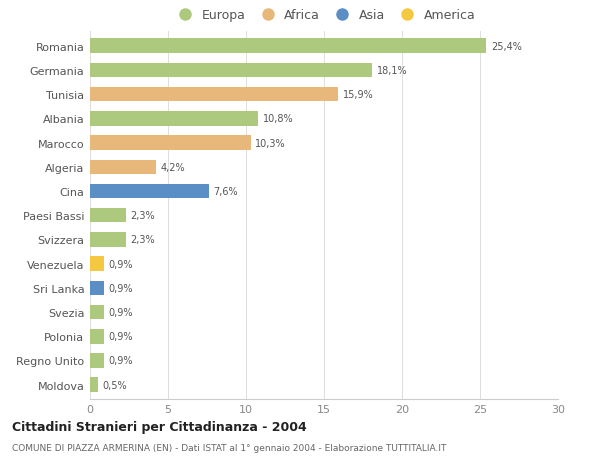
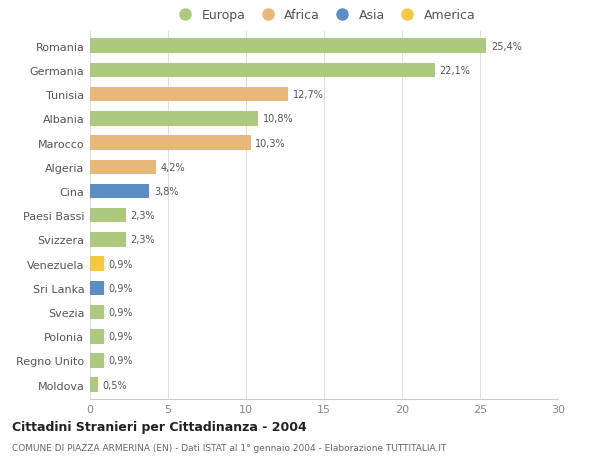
Germania: 18,1% -> 22,1%
Tunisia: 15,9% -> 12,7%
Cina: 7,6% -> 3,8%
